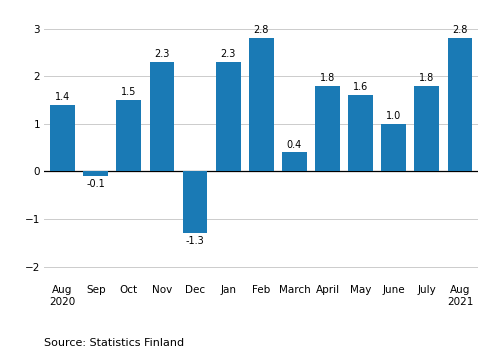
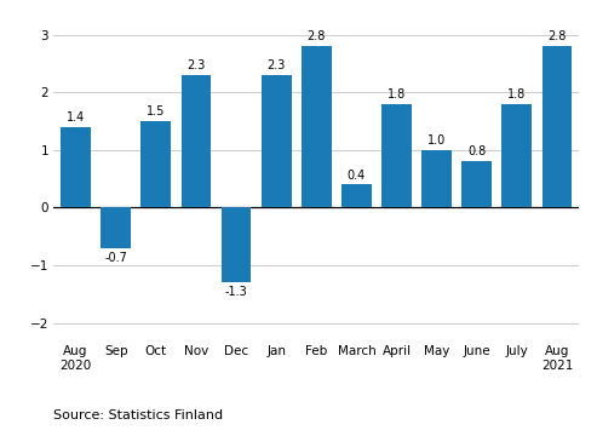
Sep: -0.1 -> -0.7
May: 1.6 -> 1.0
June: 1.0 -> 0.8
